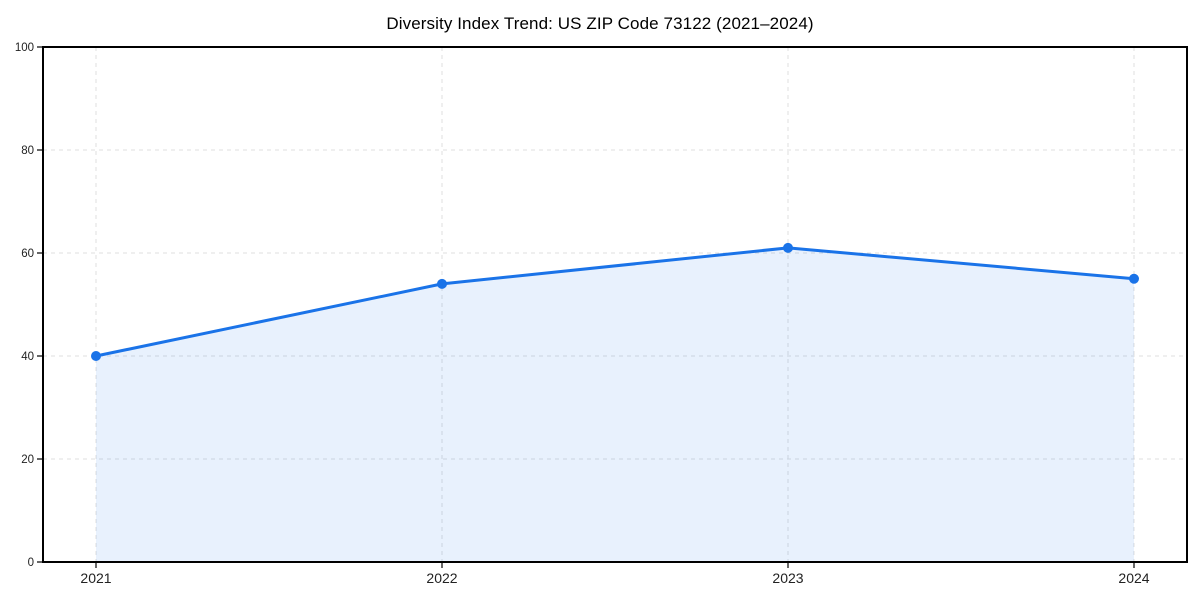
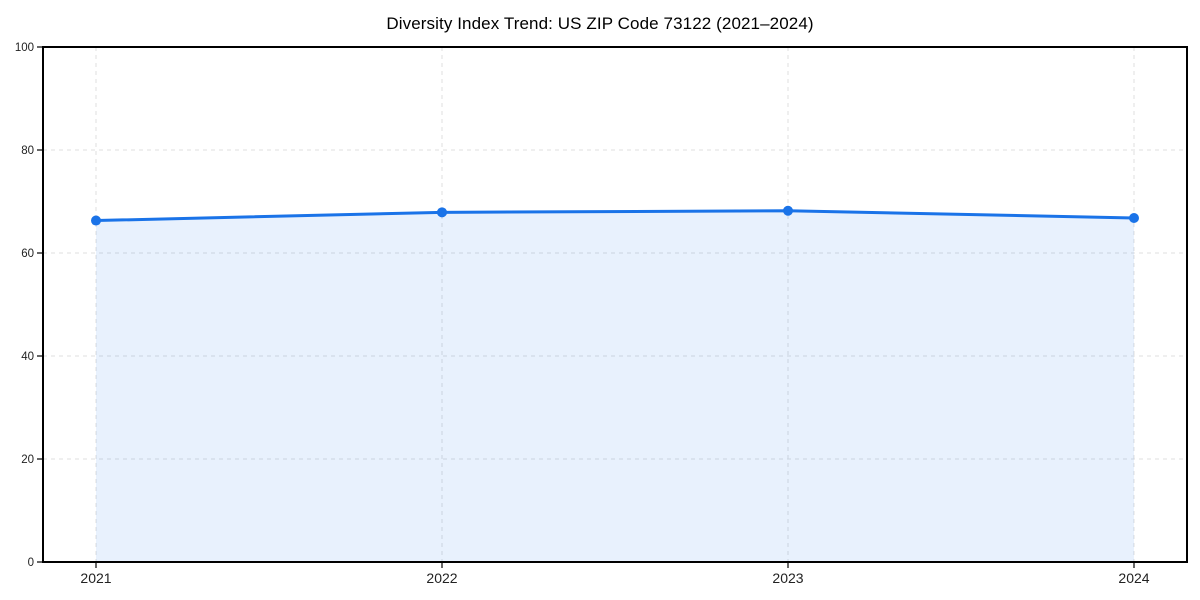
2021: 40 -> 66
2022: 54 -> 68
2023: 61 -> 68
2024: 55 -> 67
